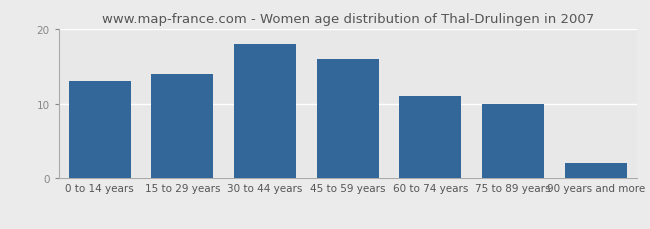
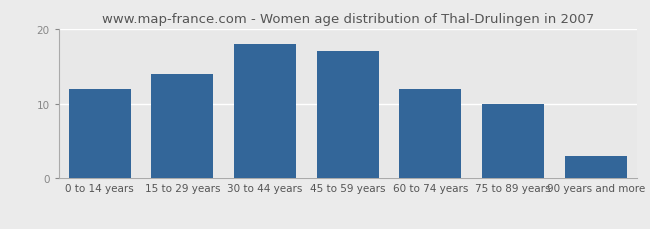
0 to 14 years: 13 -> 12
45 to 59 years: 16 -> 17
60 to 74 years: 11 -> 12
90 years and more: 2 -> 3
